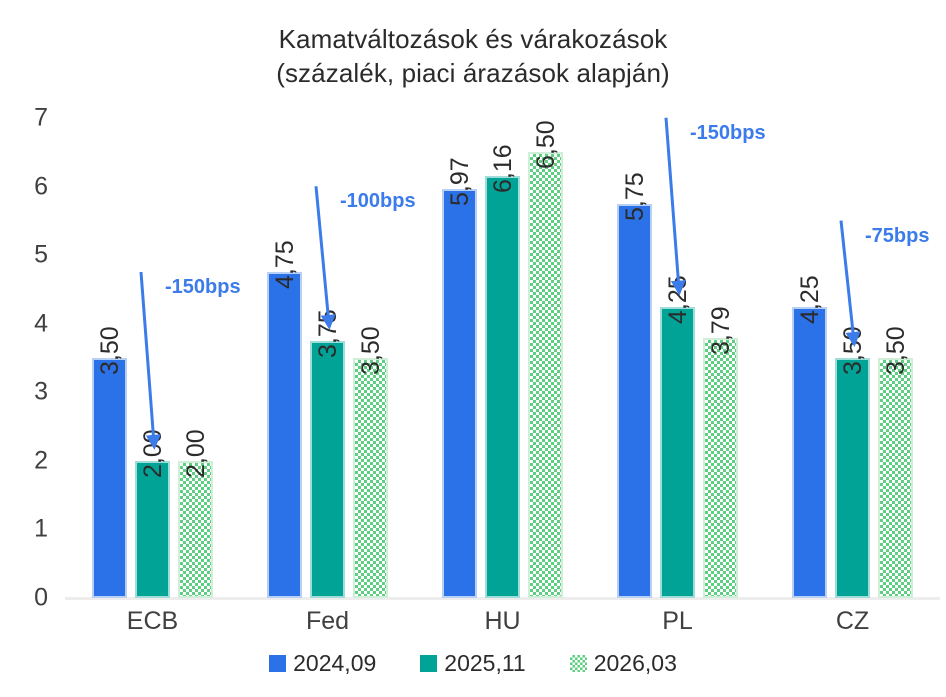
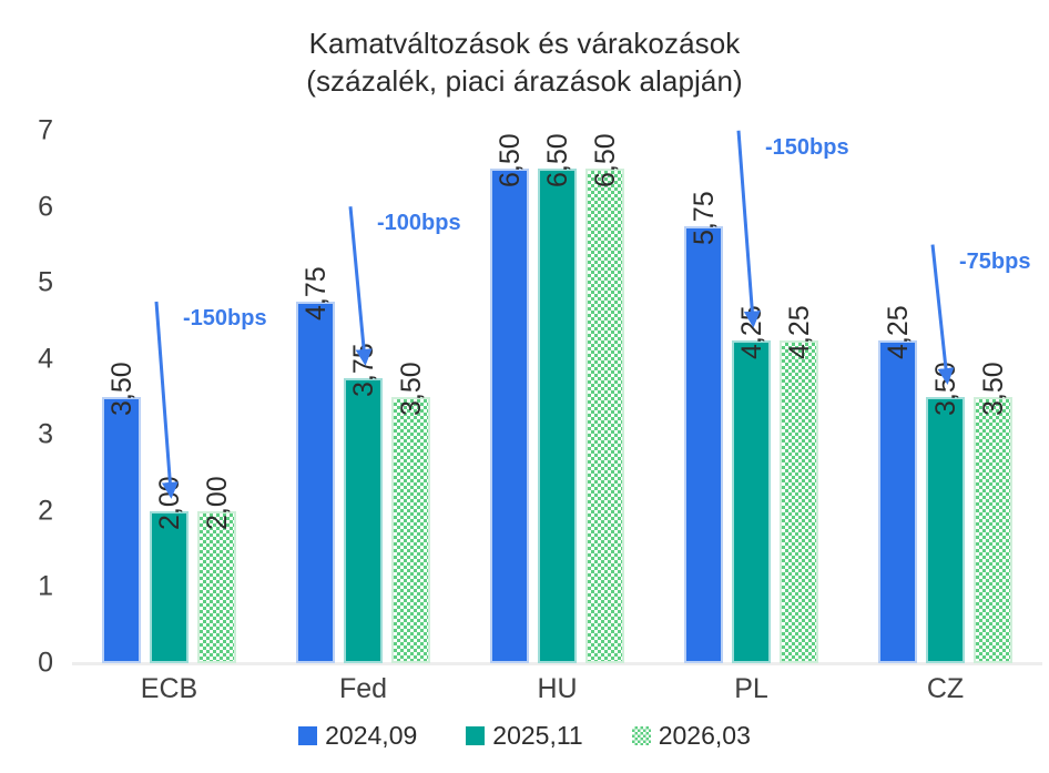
2024,09/HU: 5,97 -> 6,50
2025,11/HU: 6,16 -> 6,50
2026,03/PL: 3,79 -> 4,25
